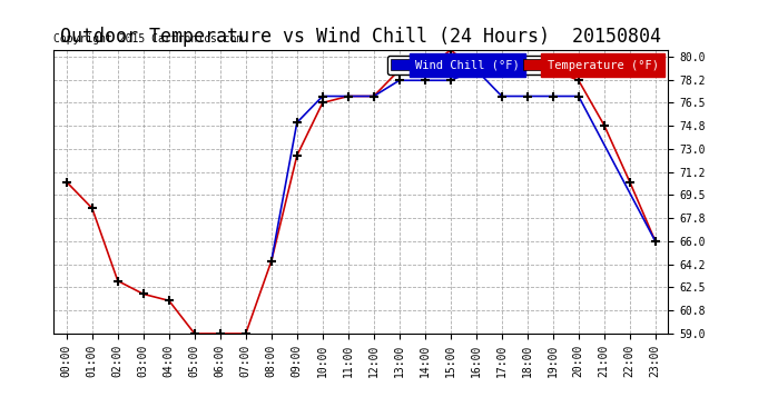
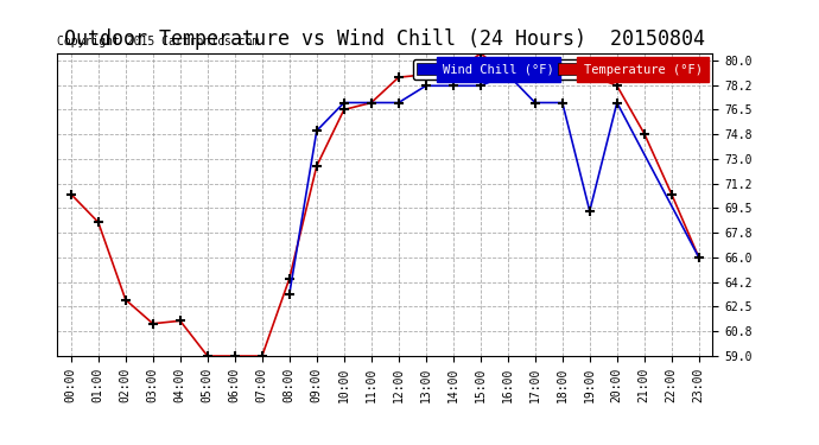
Temperature (°F)/03:00: 62.0 -> 61.3
Wind Chill (°F)/08:00: 64.5 -> 63.4
Temperature (°F)/12:00: 77.0 -> 78.8
Wind Chill (°F)/19:00: 77.0 -> 69.3
